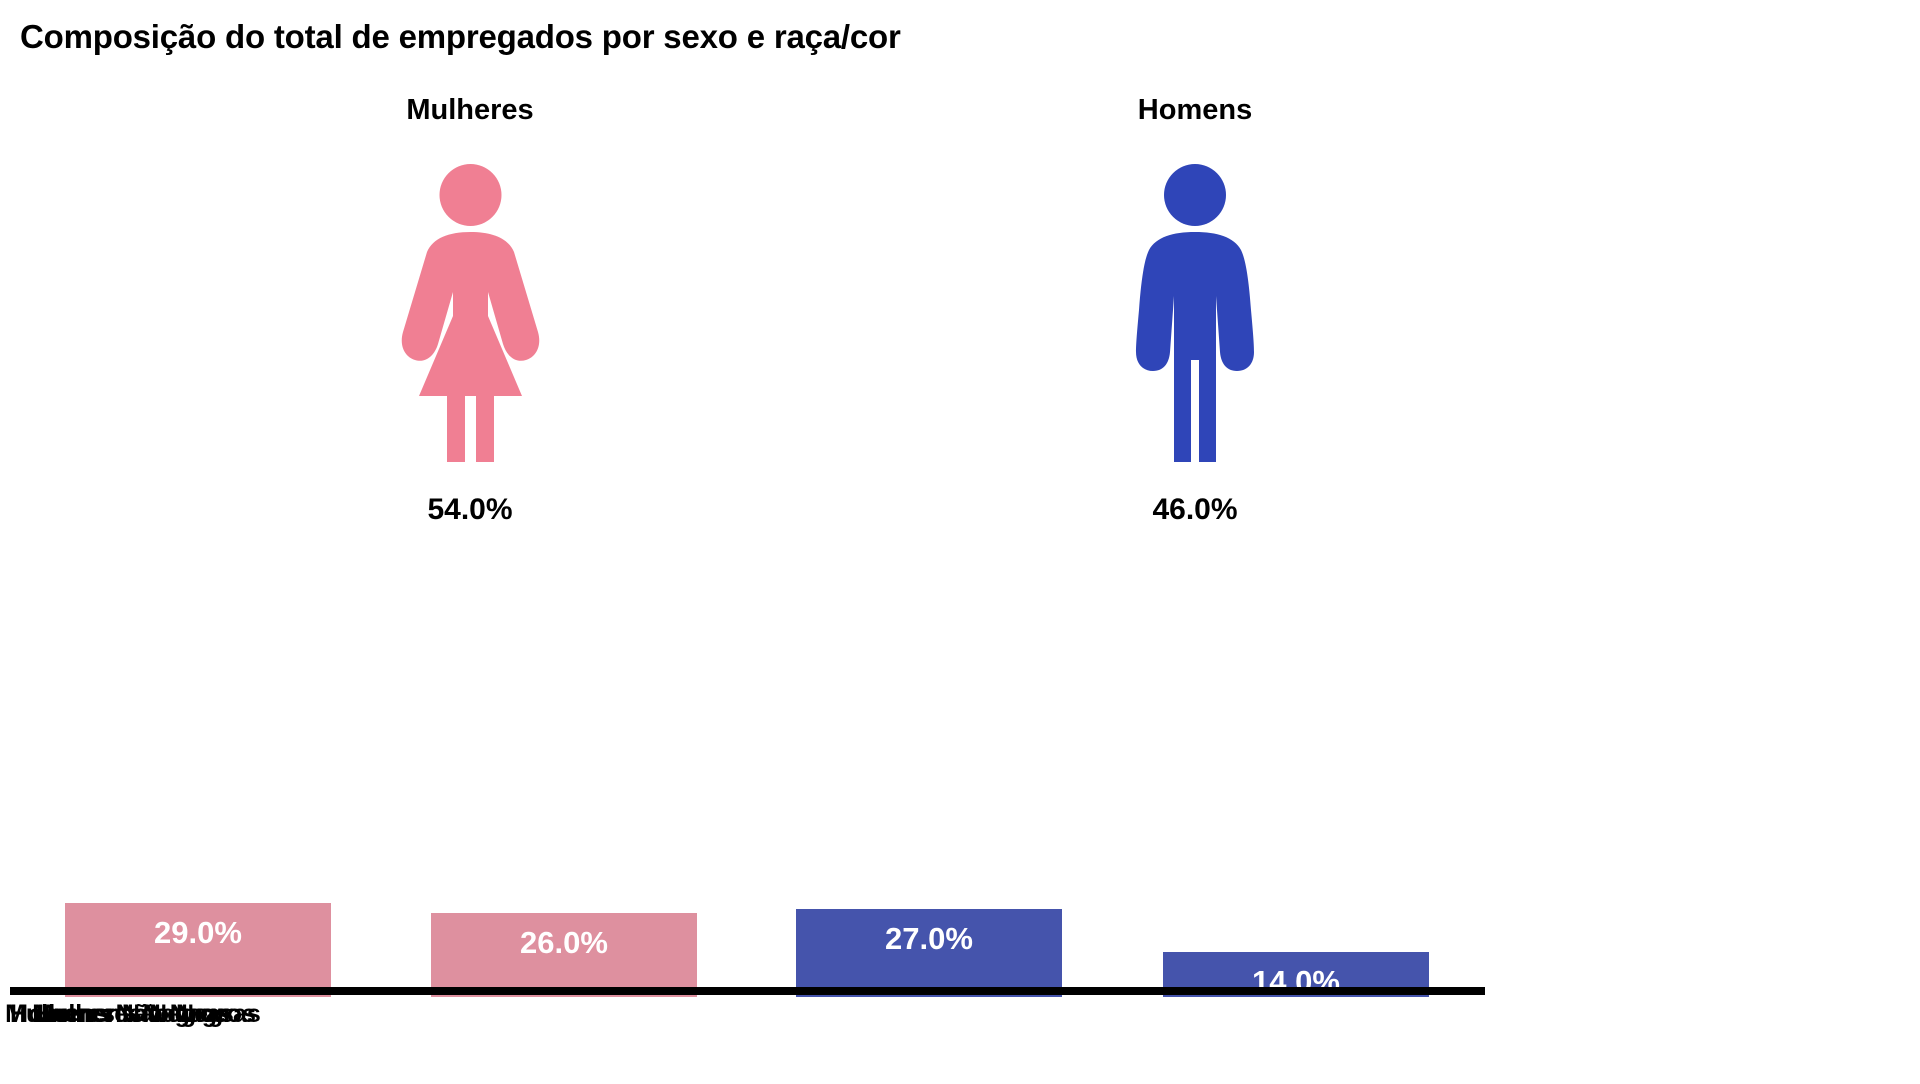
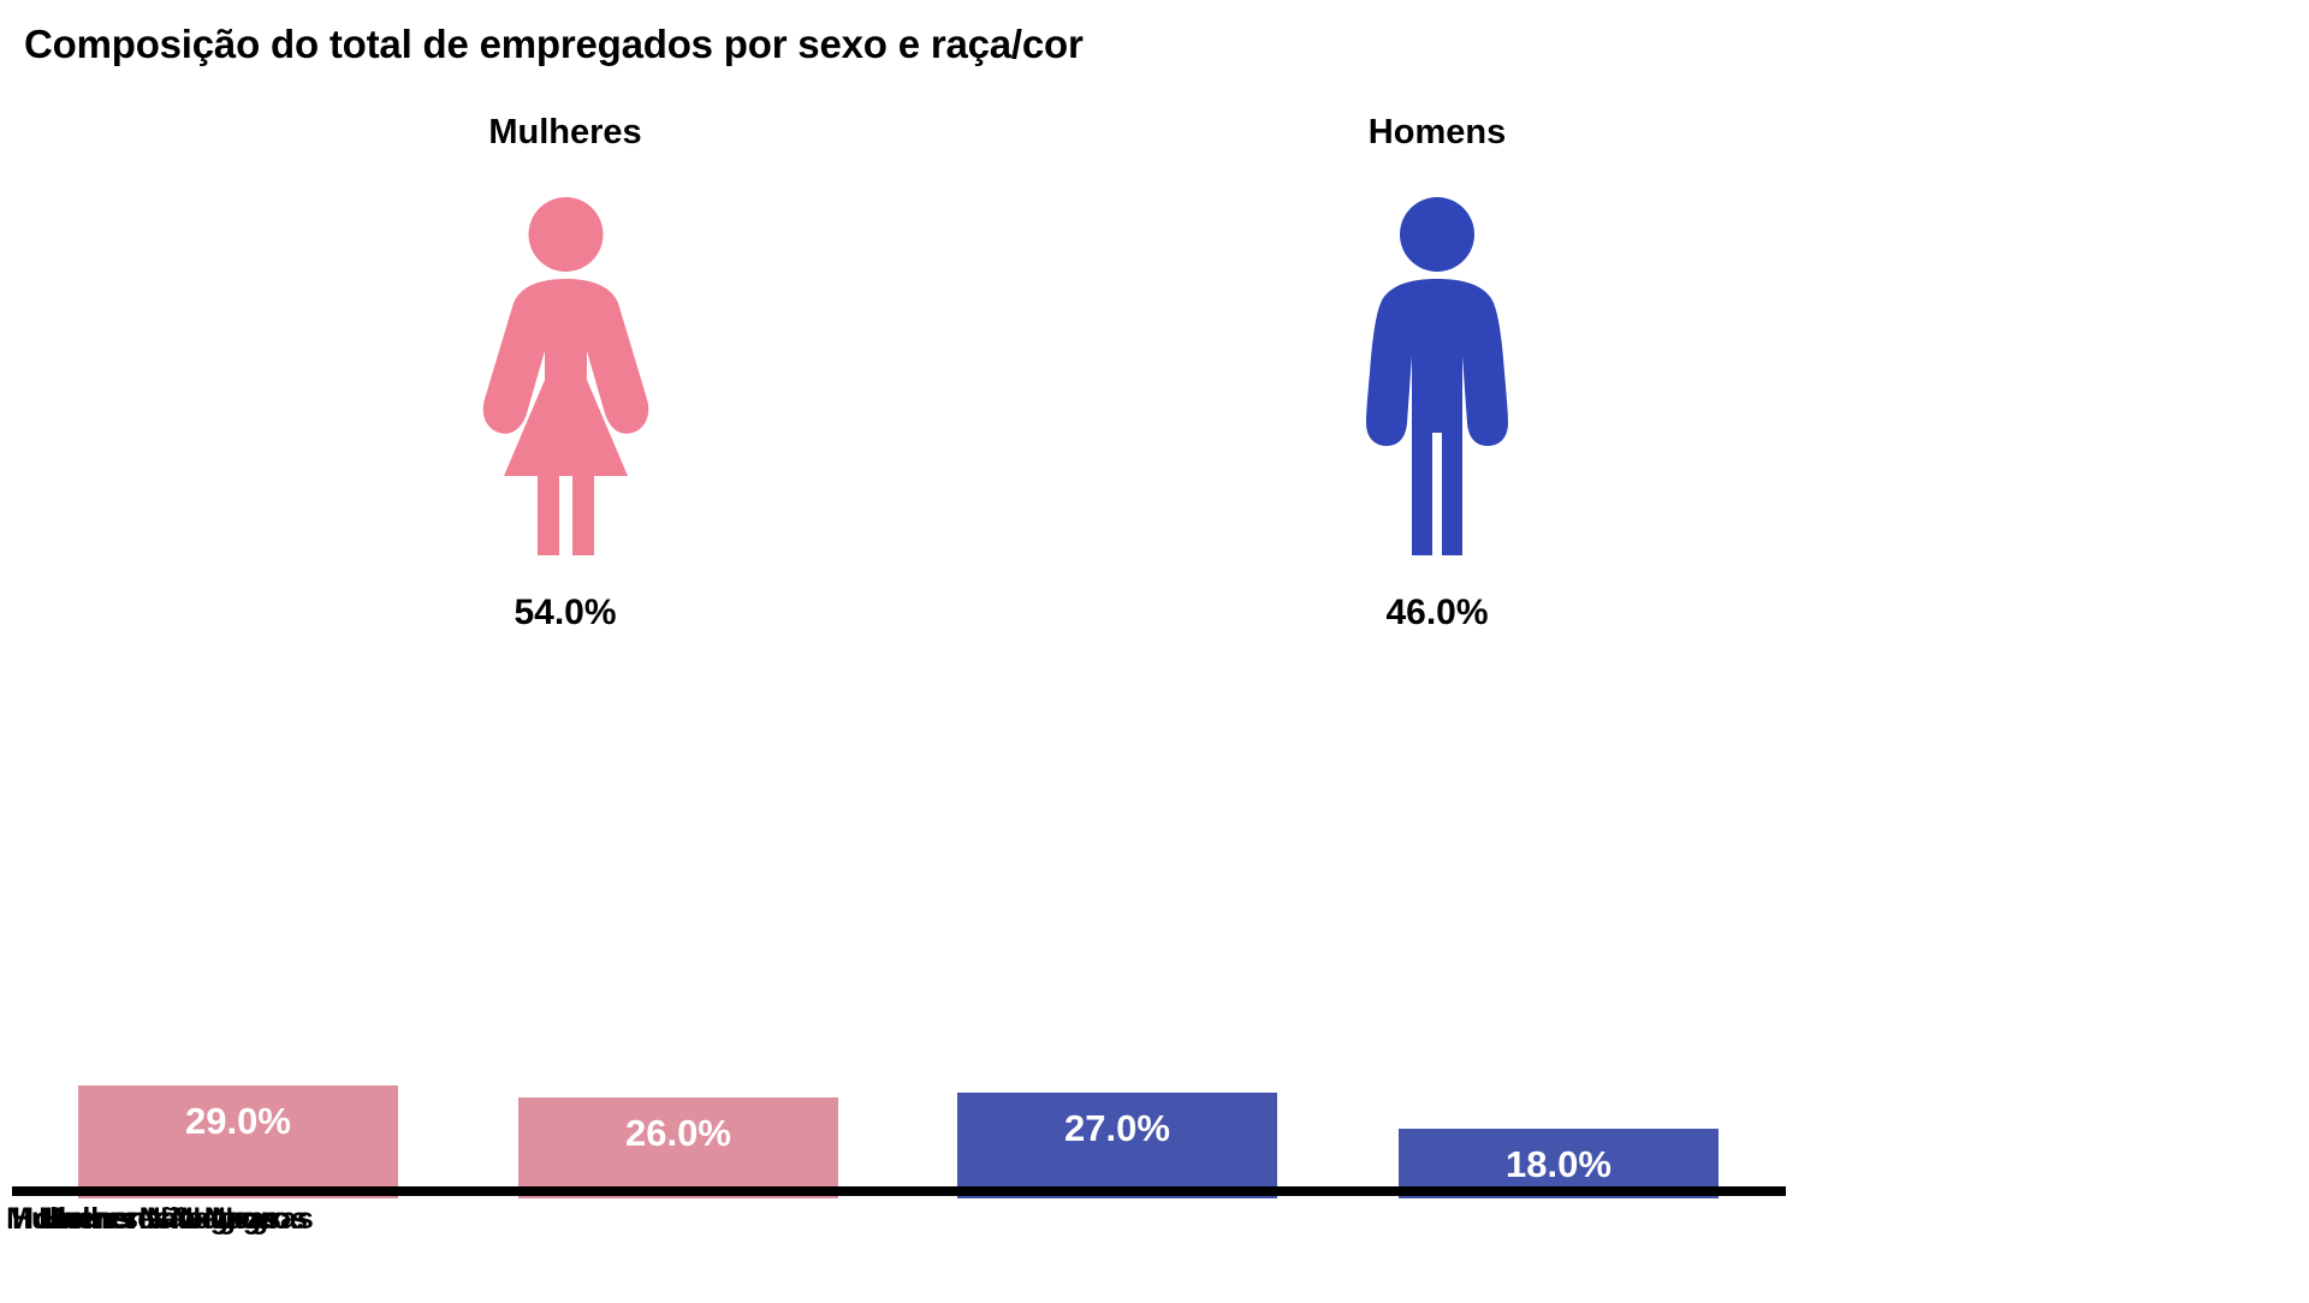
Homens Negros: 14.0% -> 18.0%
